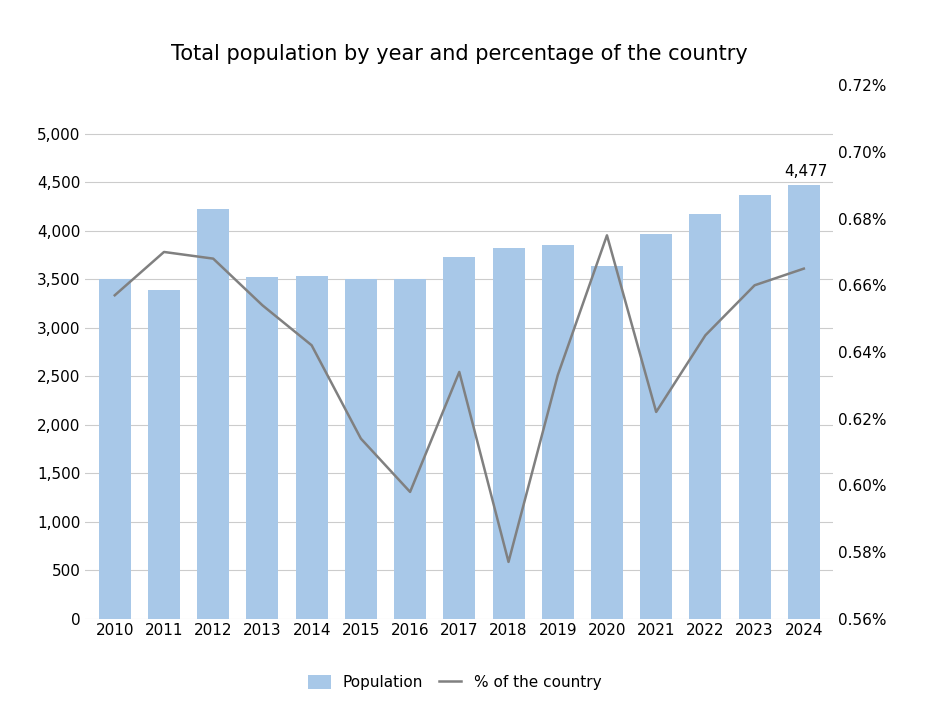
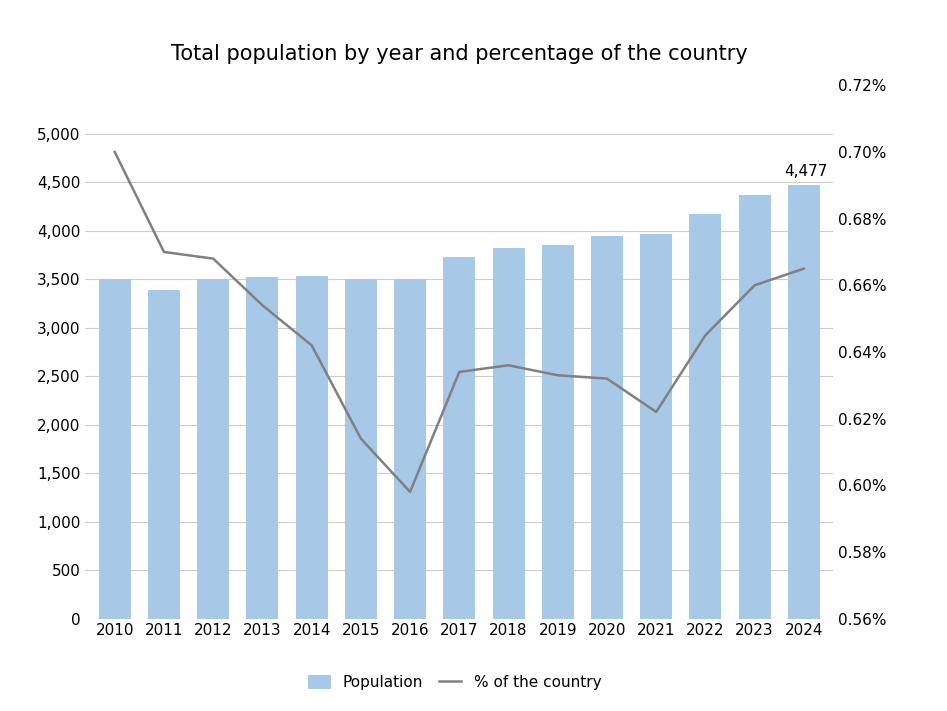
% of the country/2010: 0.657% -> 0.700%
Population/2012: 4,220 -> 3,500
% of the country/2018: 0.577% -> 0.636%
Population/2020: 3,640 -> 3,950
% of the country/2020: 0.675% -> 0.632%
